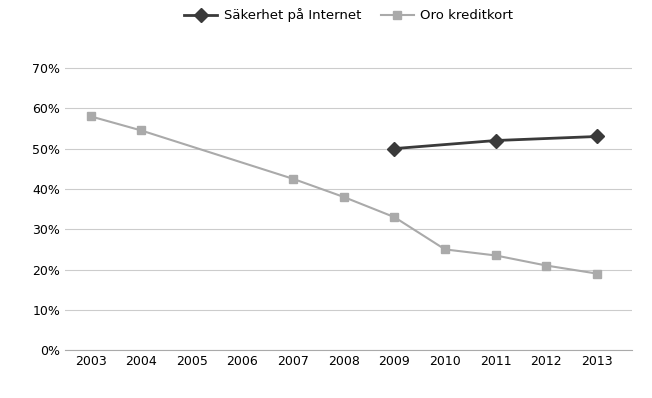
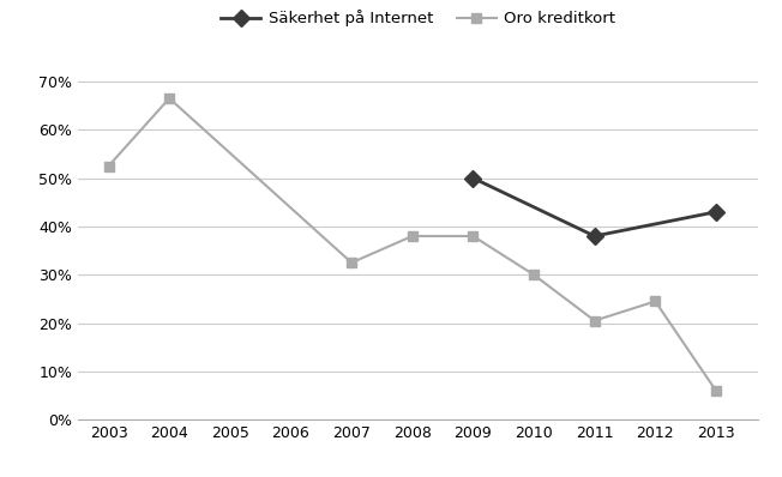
Oro kreditkort/2003: 58.0% -> 52.5%
Oro kreditkort/2004: 54.5% -> 66.5%
Oro kreditkort/2007: 42.5% -> 32.5%
Oro kreditkort/2009: 33.0% -> 38.0%
Oro kreditkort/2010: 25.0% -> 30.0%
Säkerhet på Internet/2011: 52% -> 38%
Oro kreditkort/2011: 23.5% -> 20.5%
Oro kreditkort/2012: 21.0% -> 24.5%
Säkerhet på Internet/2013: 53% -> 43%
Oro kreditkort/2013: 19.0% -> 6.0%
